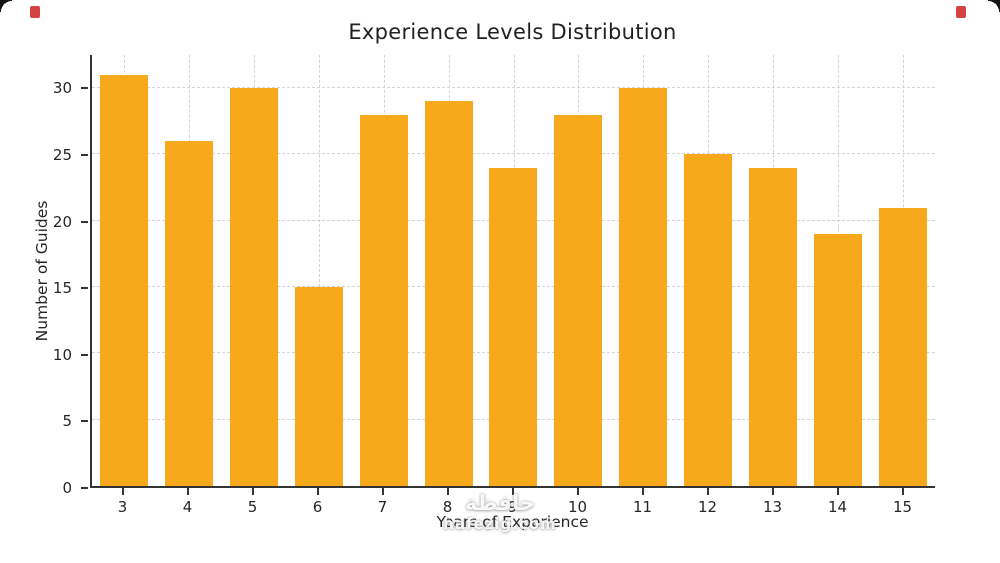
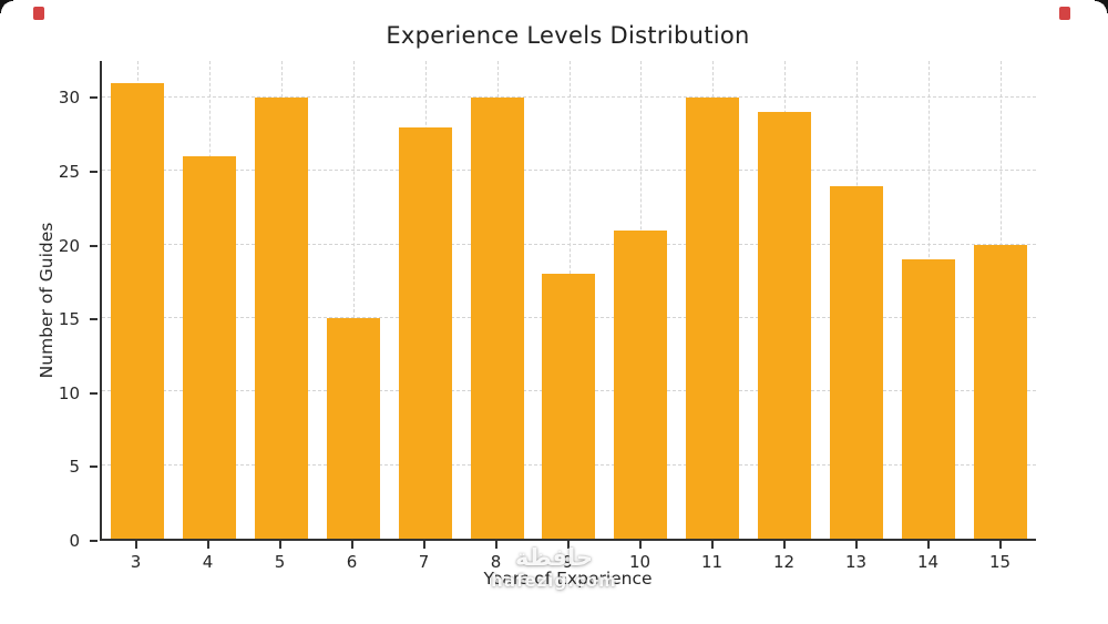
8: 29 -> 30
9: 24 -> 18
10: 28 -> 21
12: 25 -> 29
15: 21 -> 20
